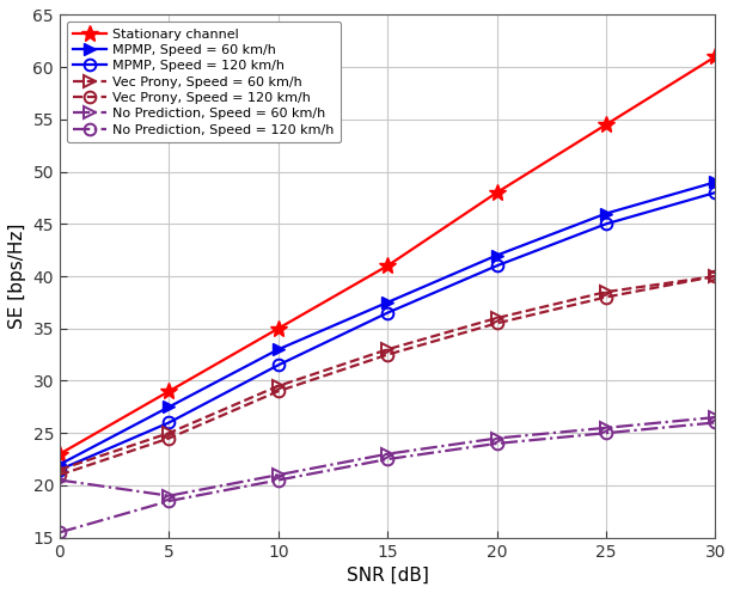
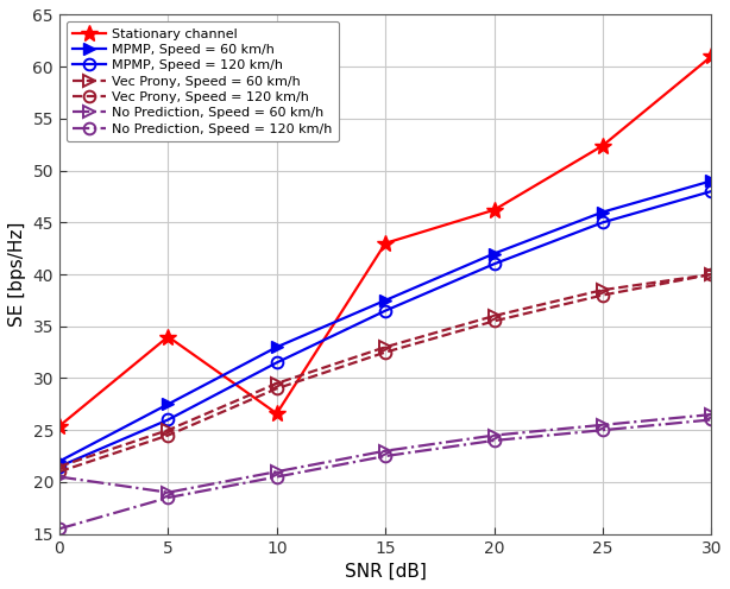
Stationary channel/0: 23.0 -> 25.4
Stationary channel/5: 29.0 -> 34.0
Stationary channel/10: 35.0 -> 26.6
Stationary channel/15: 41.0 -> 43.0
Stationary channel/20: 48.0 -> 46.2
Stationary channel/25: 54.5 -> 52.4
